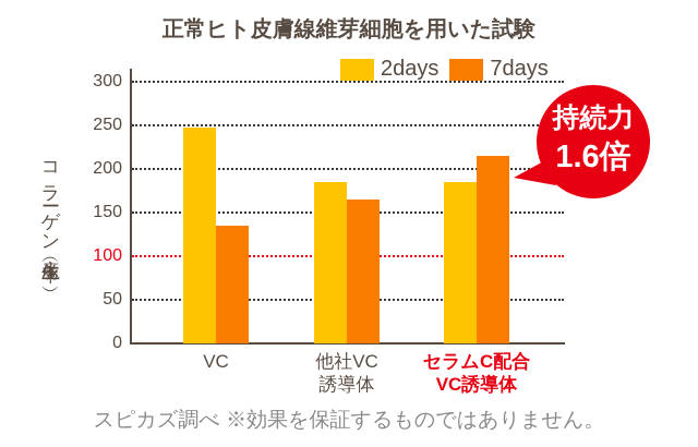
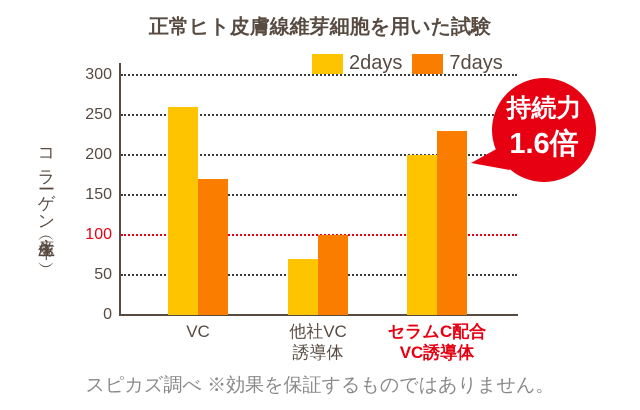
2days/VC: 250 -> 260
7days/VC: 140 -> 170
2days/他社VC誘導体: 180 -> 70
7days/他社VC誘導体: 160 -> 100
2days/セラムC配合VC誘導体: 180 -> 200
7days/セラムC配合VC誘導体: 220 -> 230
